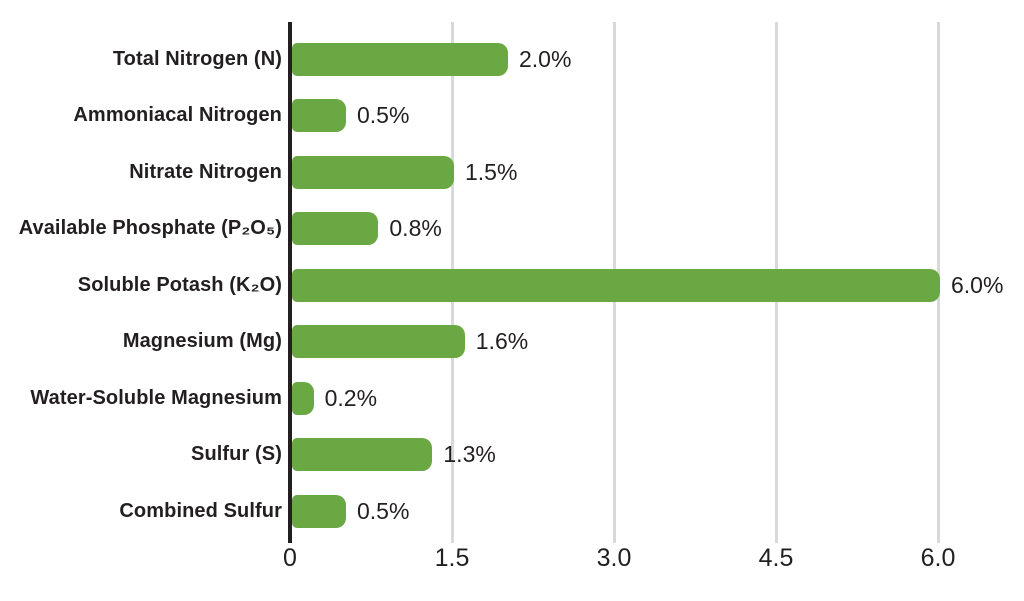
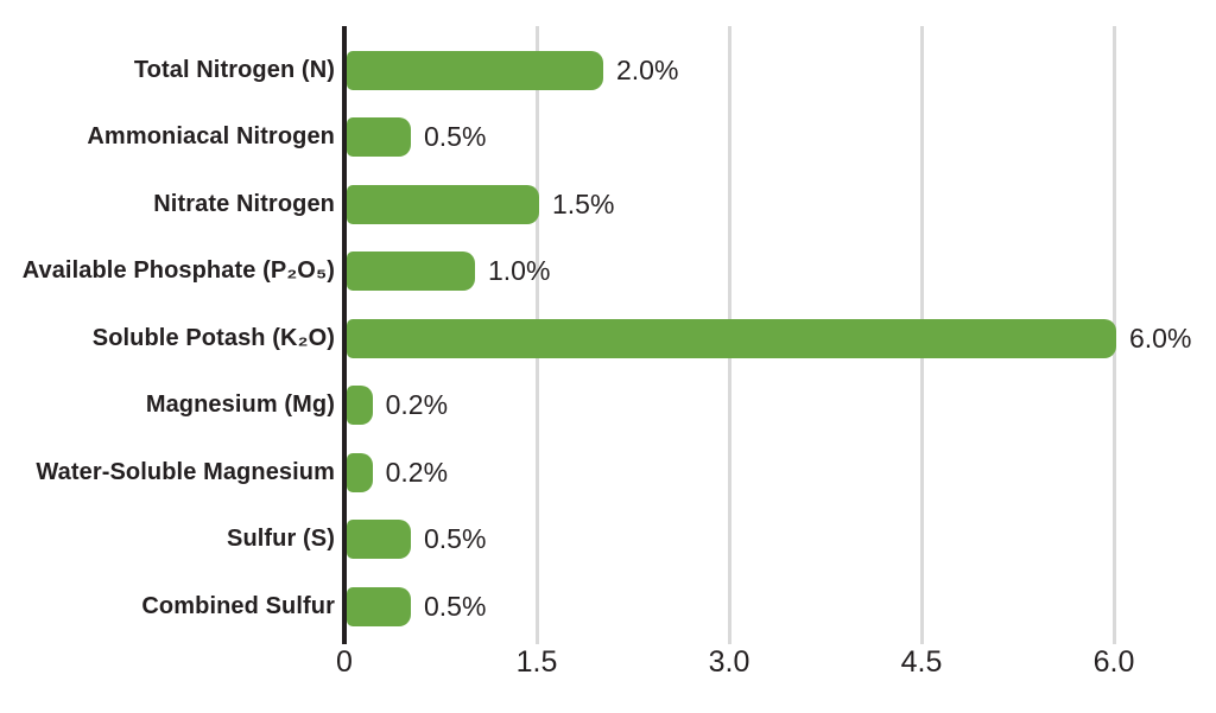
Available Phosphate (P₂O₅): 0.8% -> 1.0%
Magnesium (Mg): 1.6% -> 0.2%
Sulfur (S): 1.3% -> 0.5%
